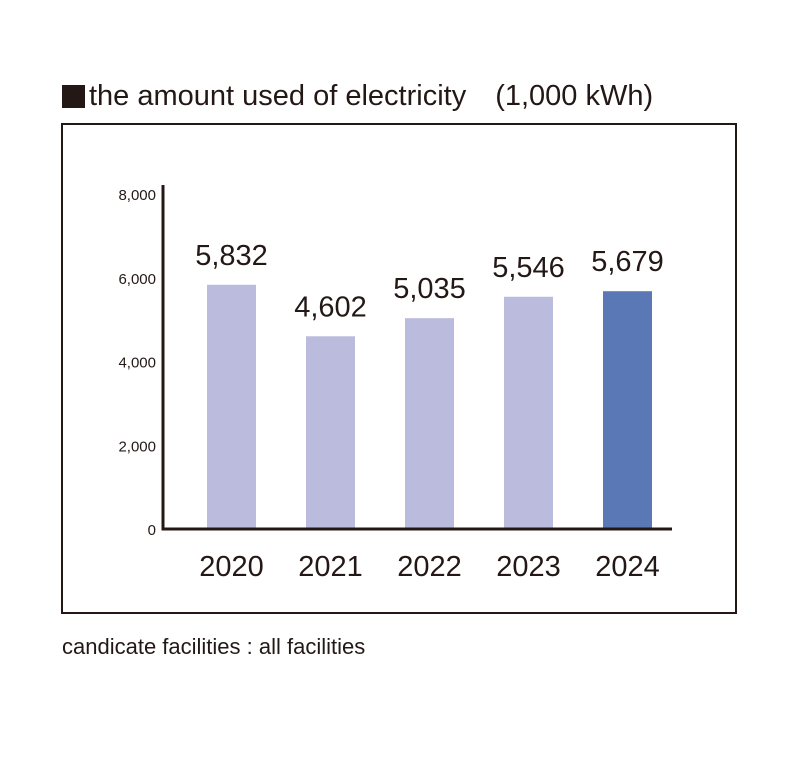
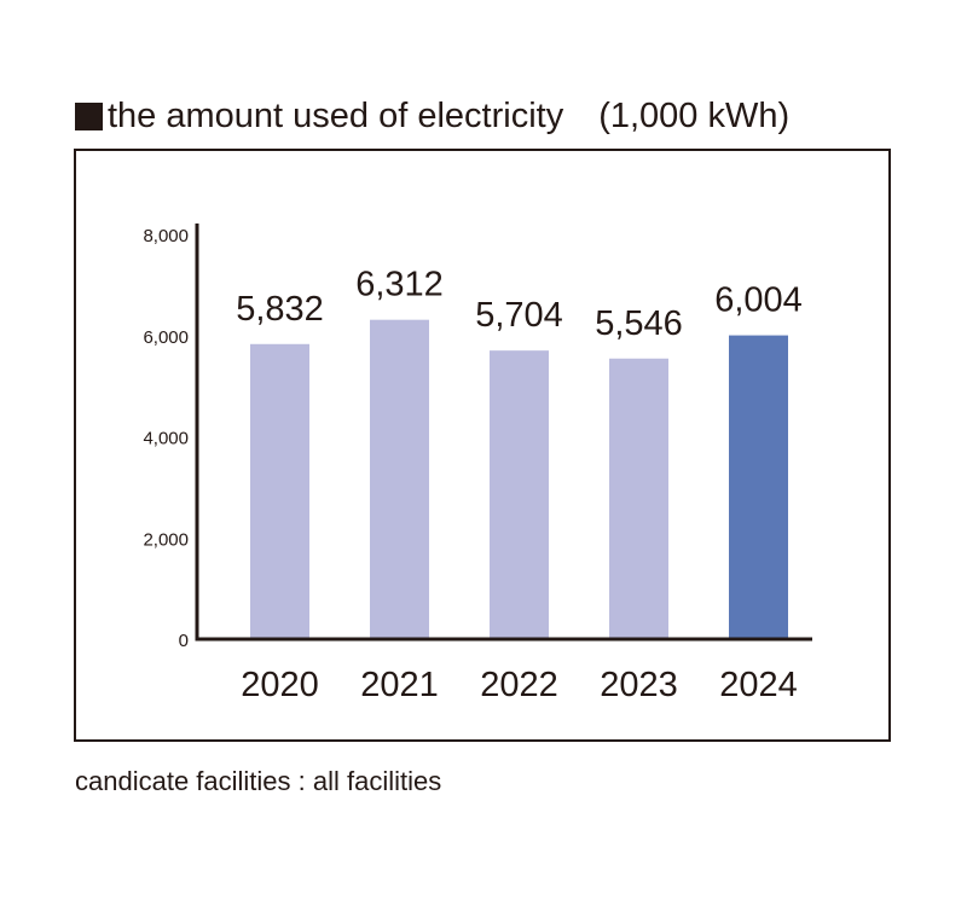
2021: 4,602 -> 6,312
2022: 5,035 -> 5,704
2024: 5,679 -> 6,004
